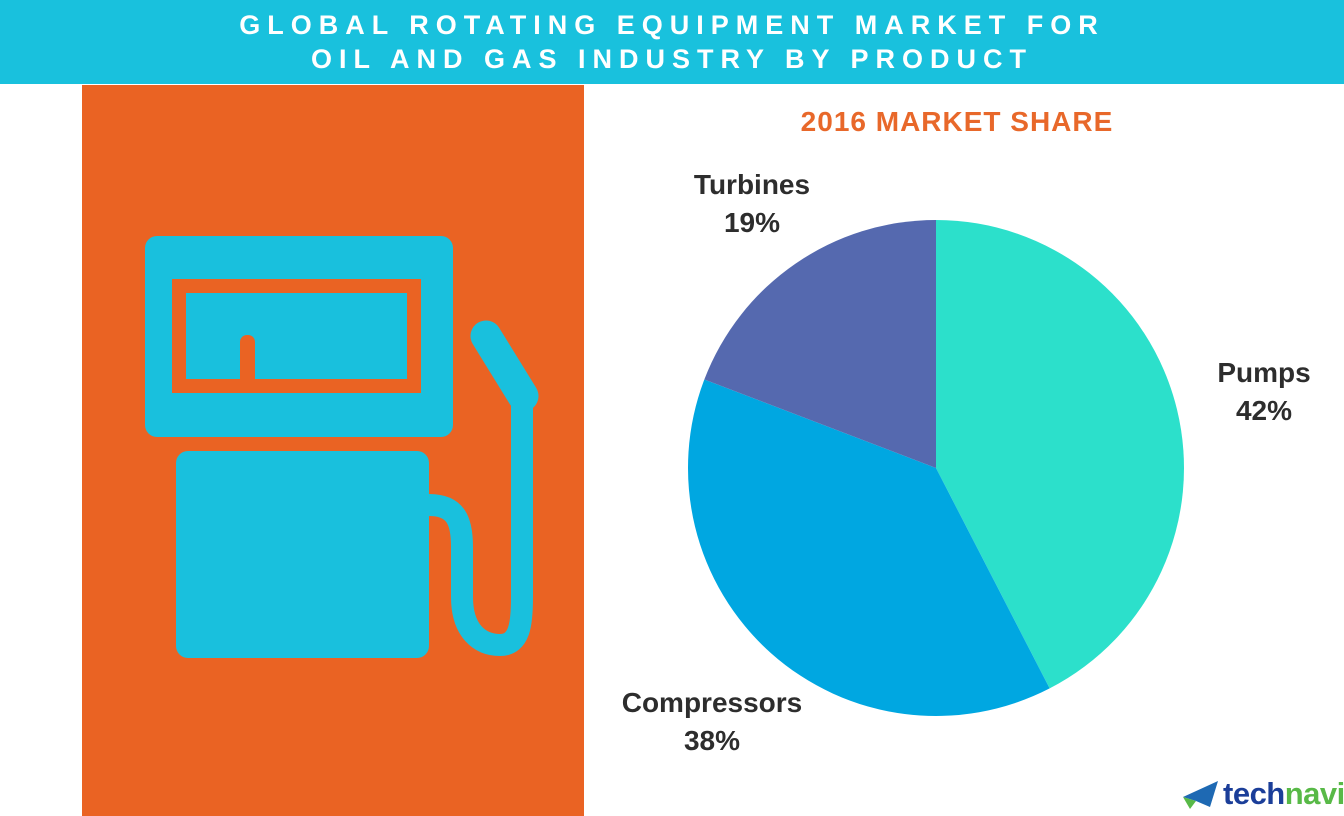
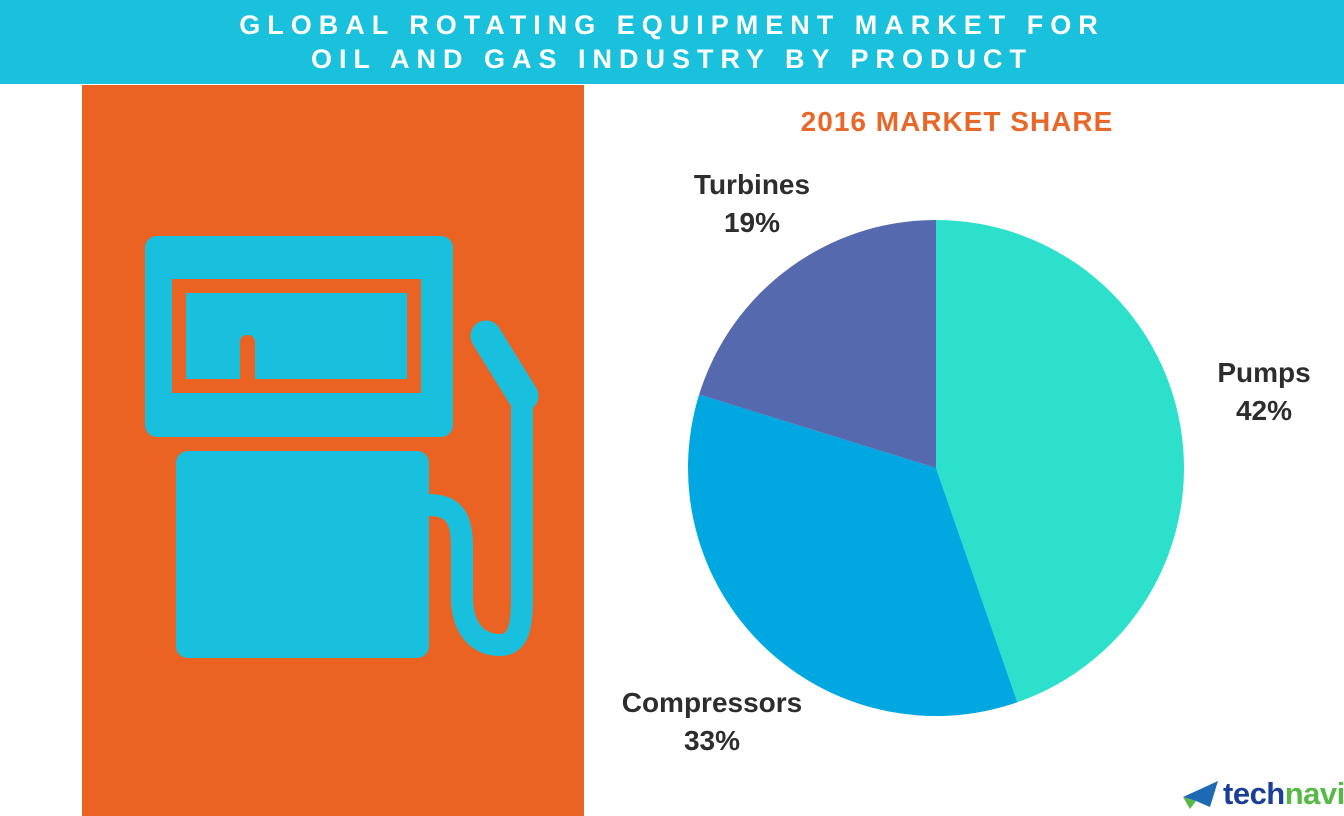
Compressors: 38% -> 33%
